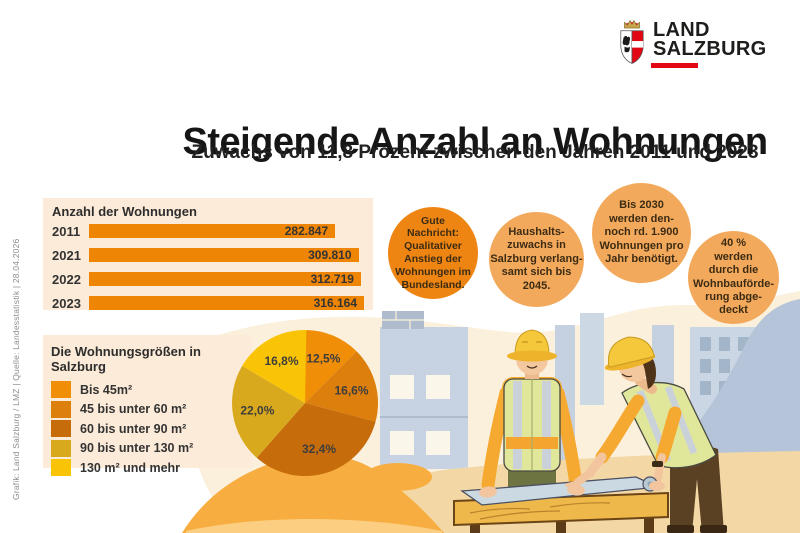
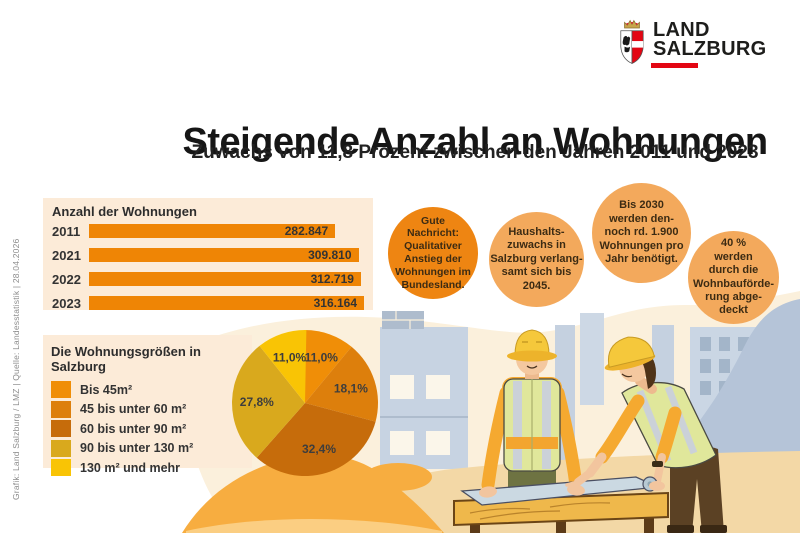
Die Wohnungsgrößen in Salzburg/Bis 45m²: 12,5% -> 11,0%
Die Wohnungsgrößen in Salzburg/45 bis unter 60 m²: 16,6% -> 18,1%
Die Wohnungsgrößen in Salzburg/90 bis unter 130 m²: 22,0% -> 27,8%
Die Wohnungsgrößen in Salzburg/130 m² und mehr: 16,8% -> 11,0%
